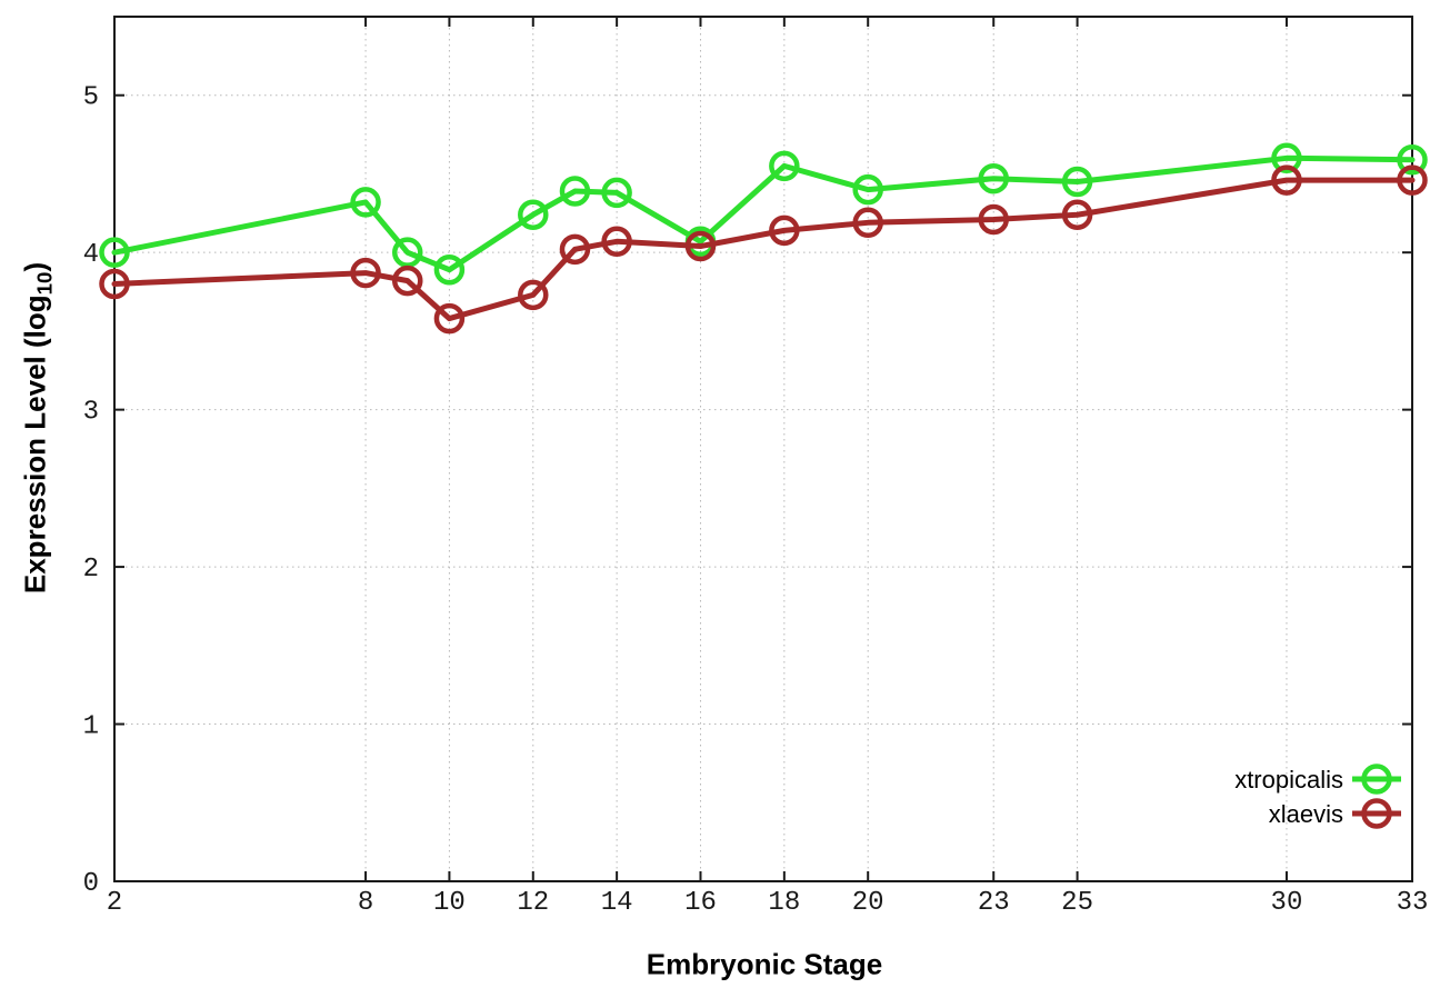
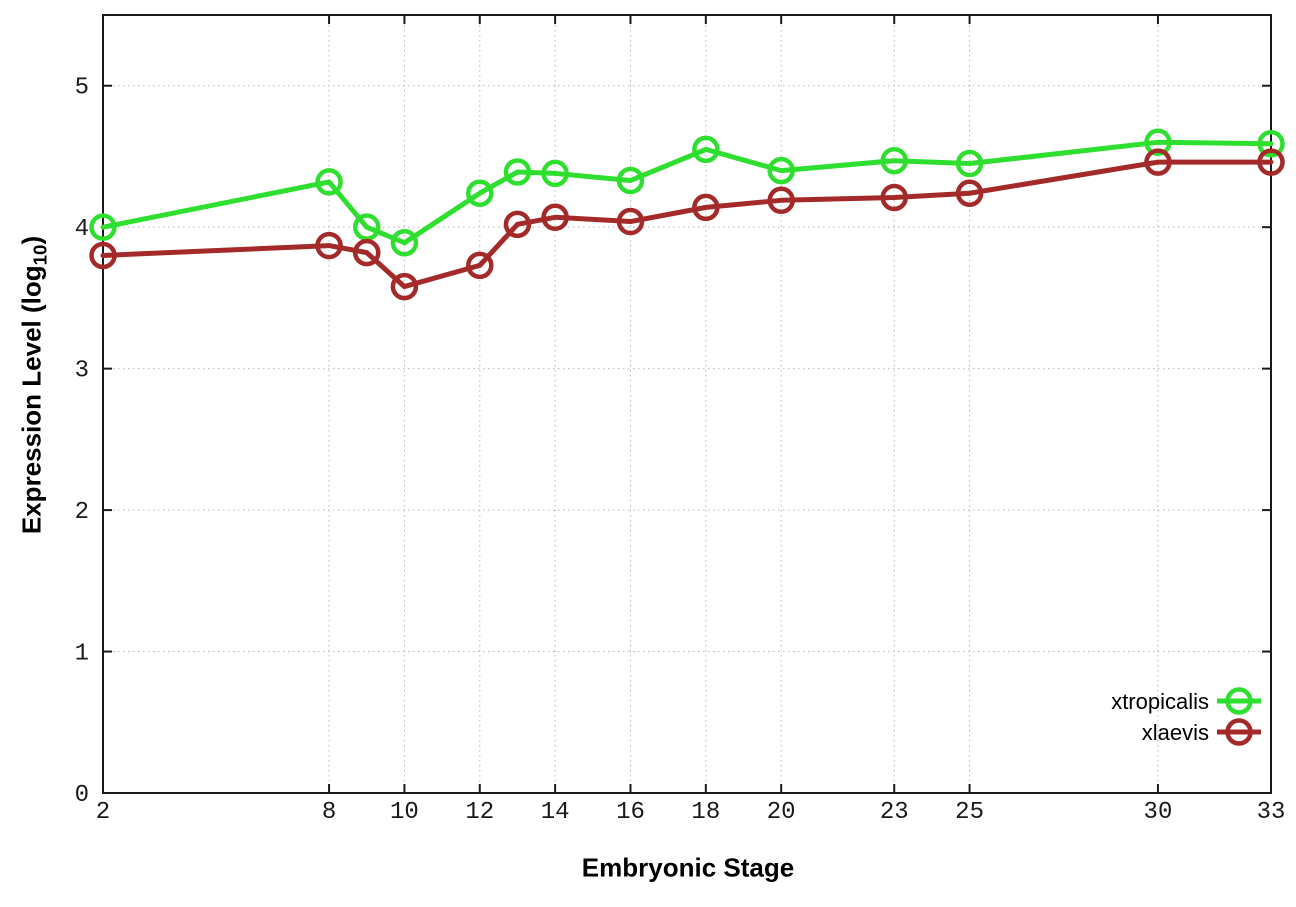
xtropicalis/16: 4.07 -> 4.33
